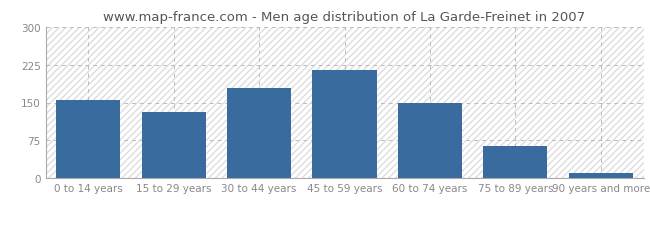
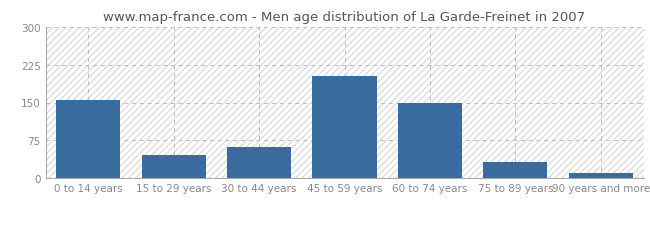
15 to 29 years: 132 -> 46
30 to 44 years: 178 -> 62
45 to 59 years: 215 -> 202
75 to 89 years: 65 -> 32
